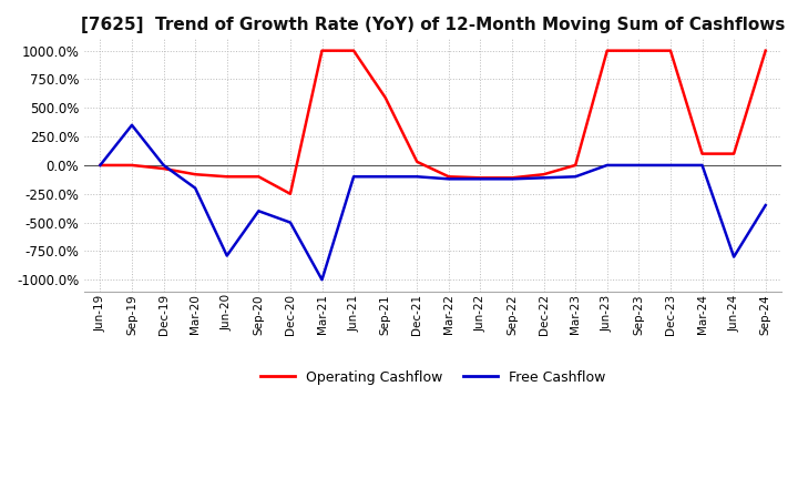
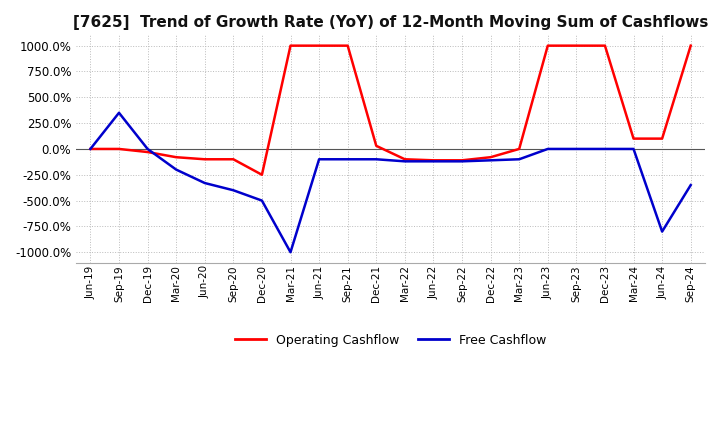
Free Cashflow/Jun-20: -790% -> -330%
Operating Cashflow/Sep-21: 590% -> 1000%
